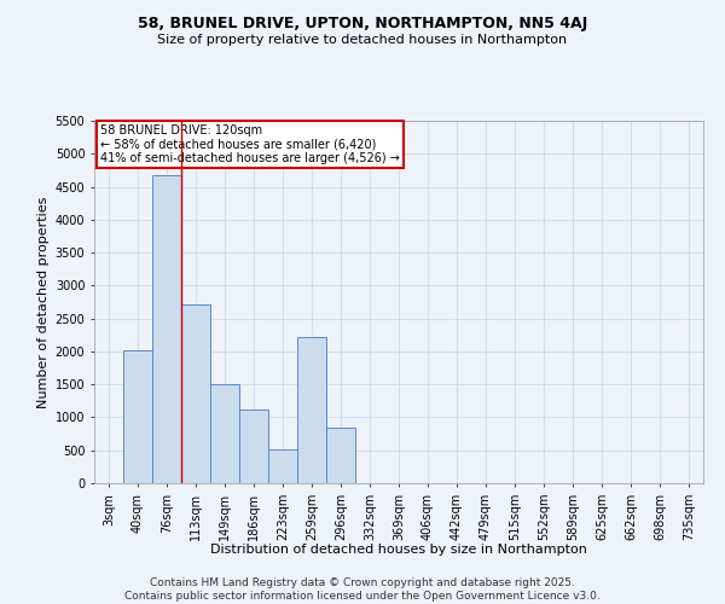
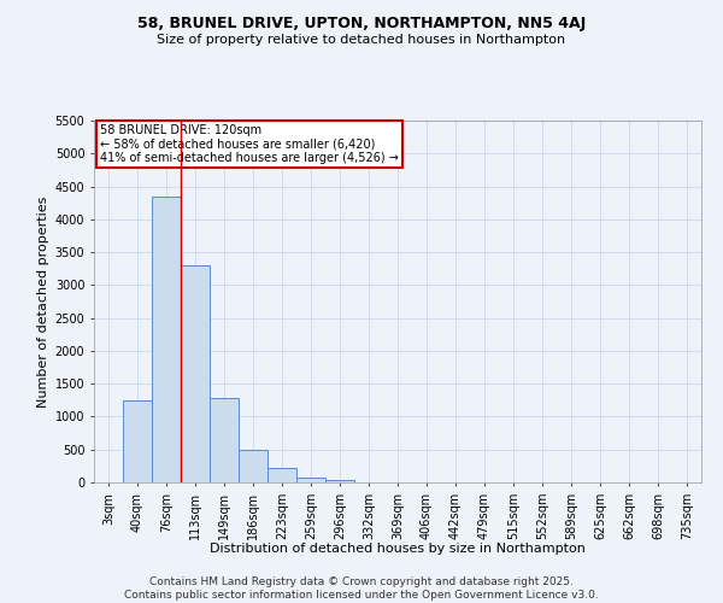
40sqm: 2020 -> 1250
76sqm: 4680 -> 4350
113sqm: 2720 -> 3300
149sqm: 1500 -> 1280
186sqm: 1120 -> 500
223sqm: 520 -> 220
259sqm: 2220 -> 80
296sqm: 840 -> 40
